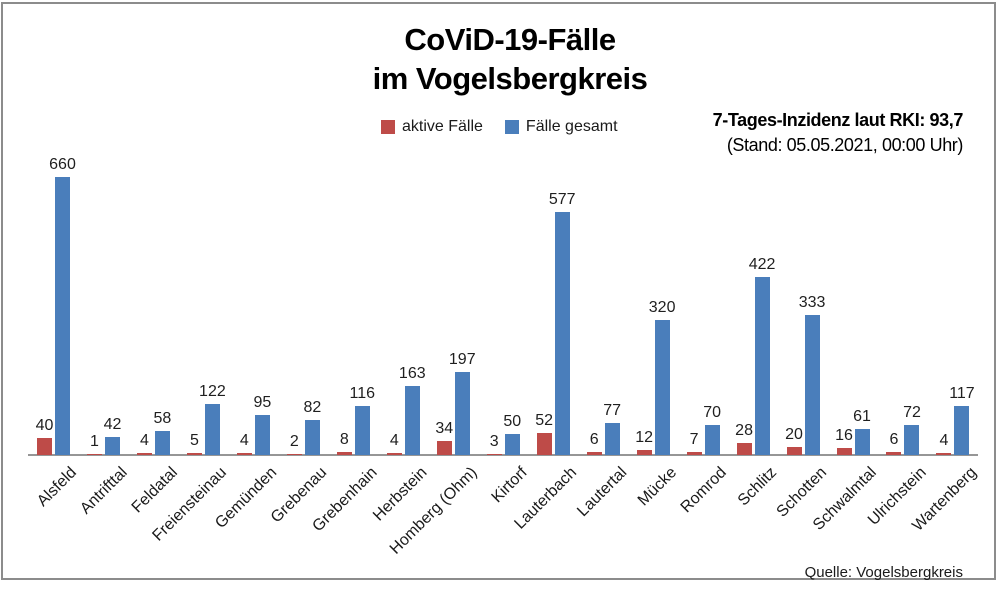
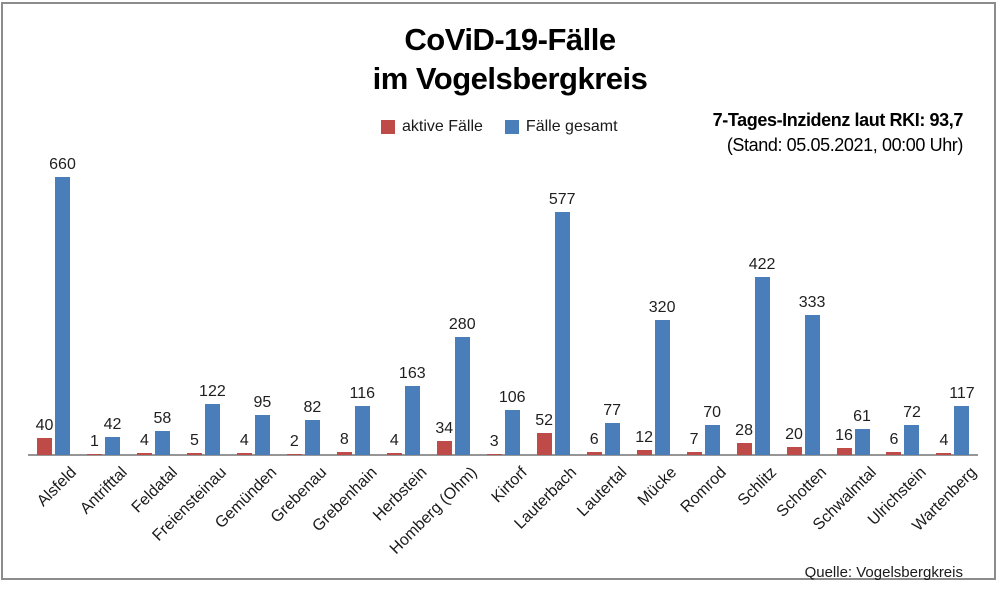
Fälle gesamt/Homberg (Ohm): 197 -> 280
Fälle gesamt/Kirtorf: 50 -> 106
